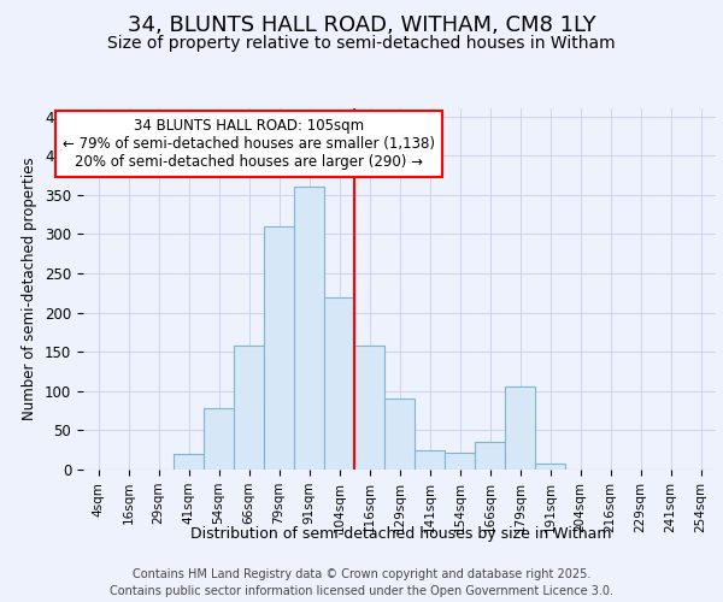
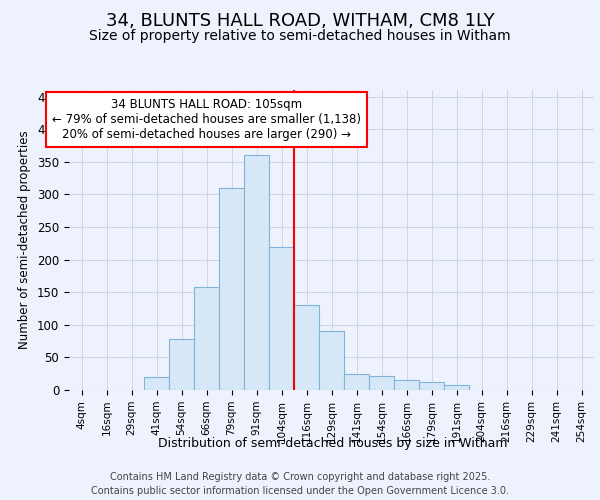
116sqm: 158 -> 130
166sqm: 36 -> 15
179sqm: 106 -> 13
